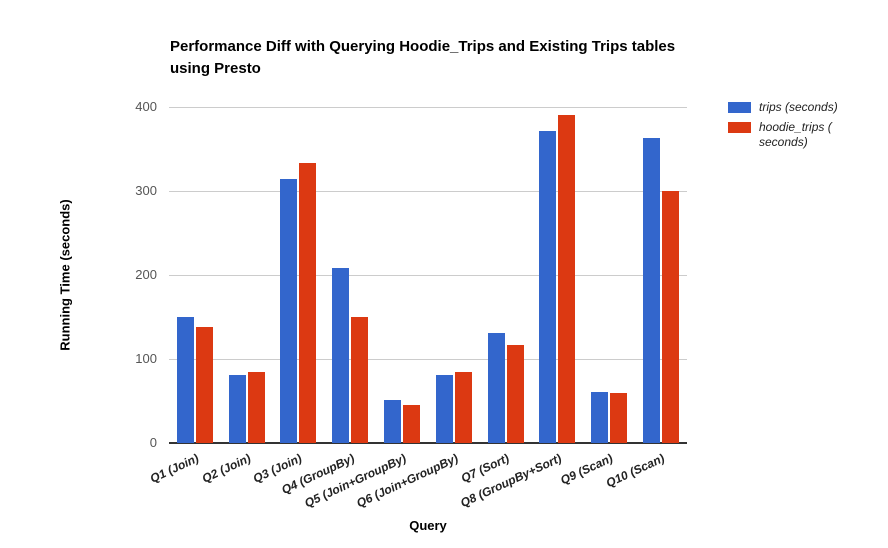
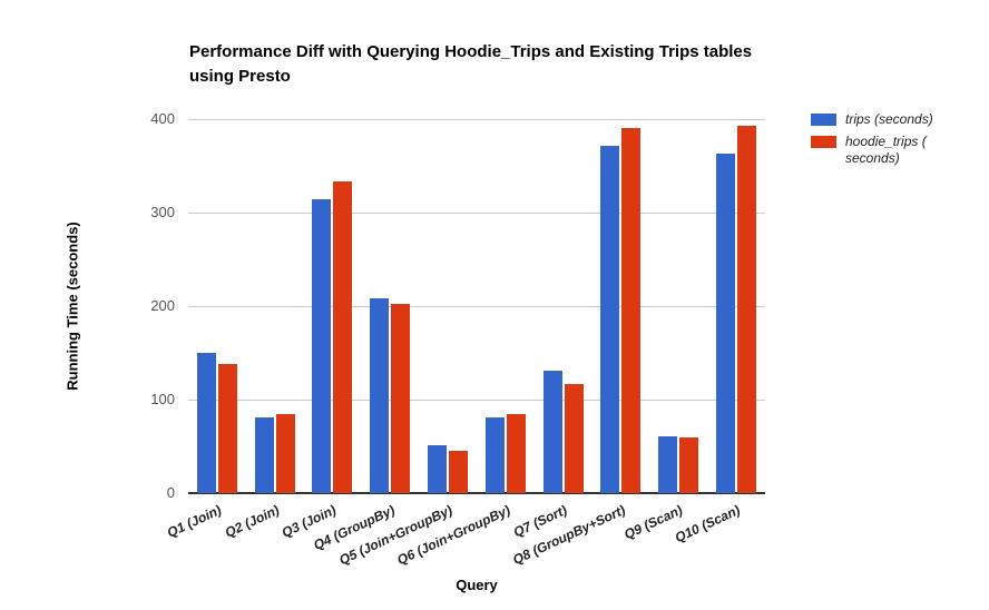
hoodie_trips (seconds)/Q4 (GroupBy): 150 -> 200
hoodie_trips (seconds)/Q10 (Scan): 300 -> 390
